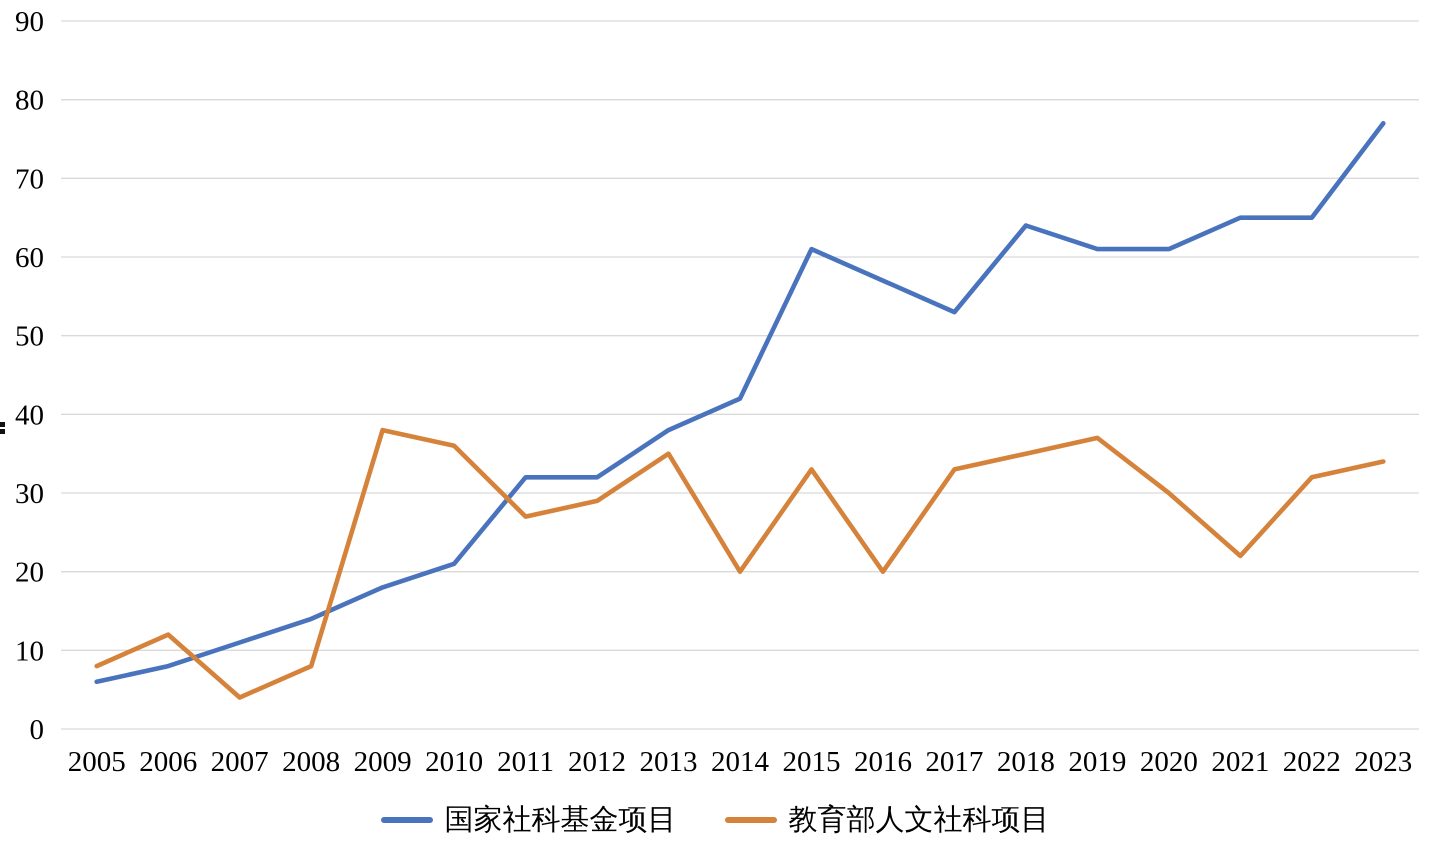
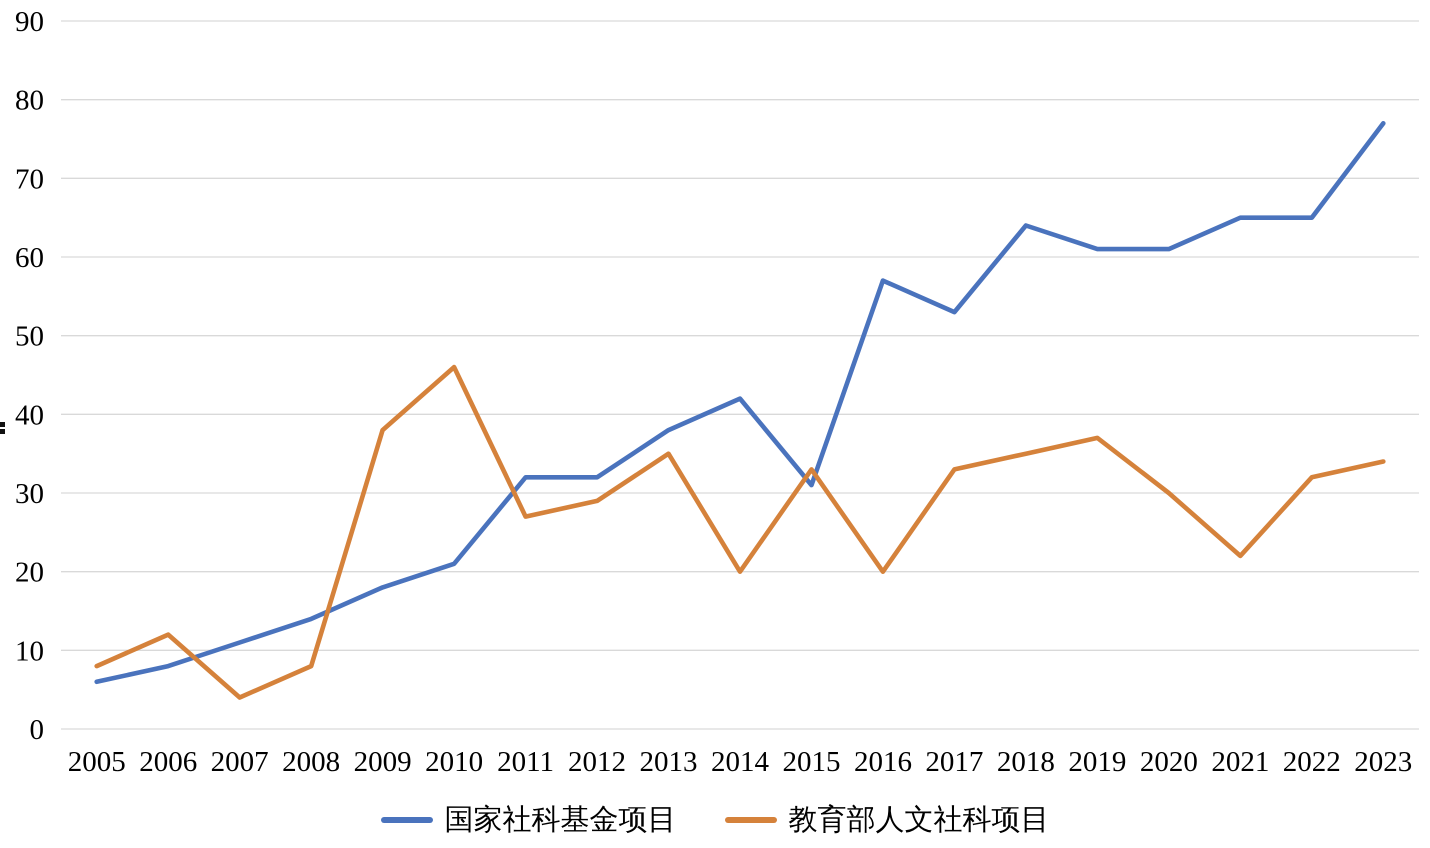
教育部人文社科项目/2010: 36 -> 46
国家社科基金项目/2015: 61 -> 31
